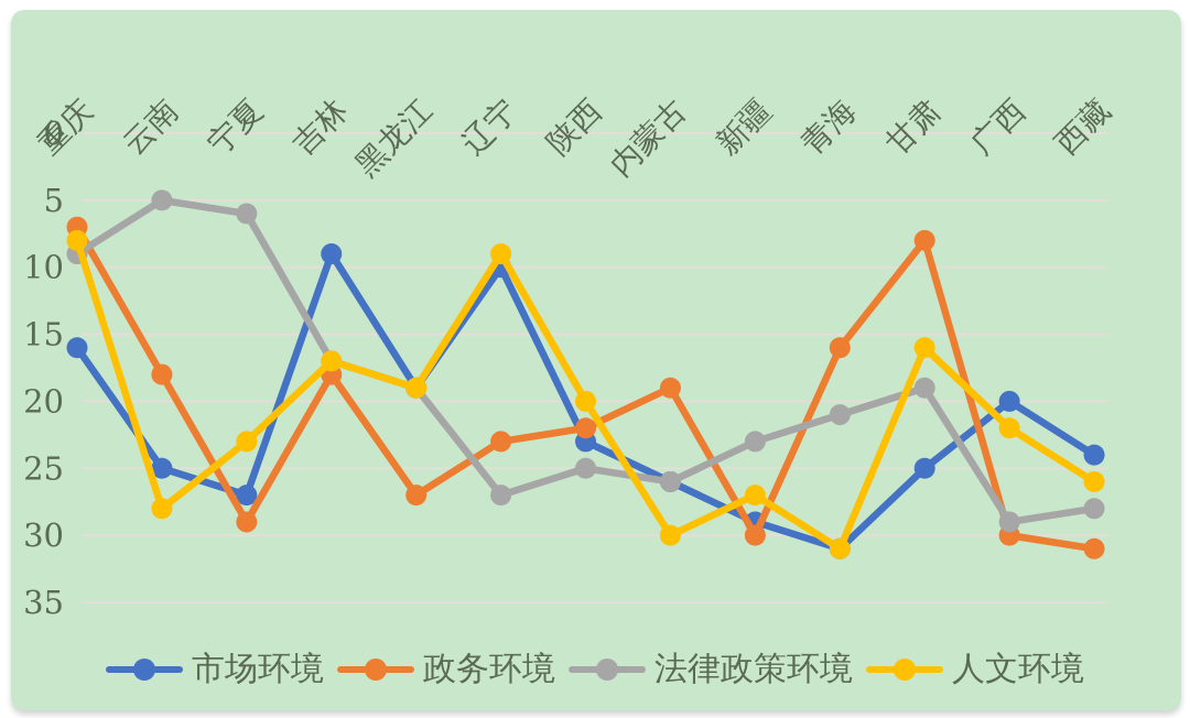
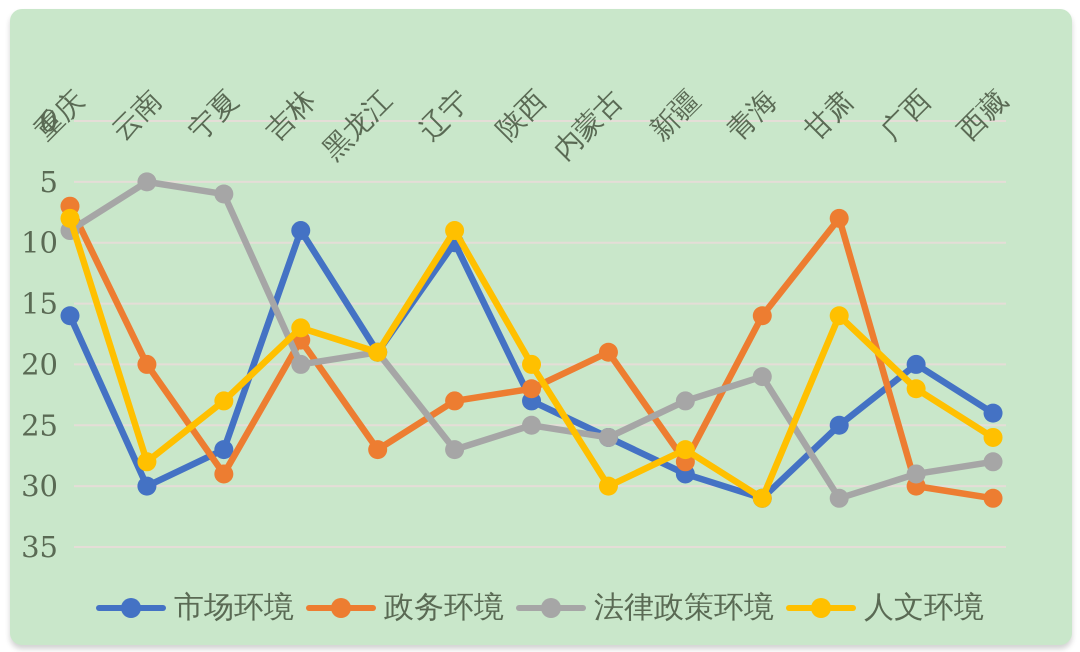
市场环境/云南: 25 -> 30
政务环境/云南: 18 -> 20
法律政策环境/吉林: 17 -> 20
政务环境/新疆: 30 -> 28
法律政策环境/甘肃: 19 -> 31
